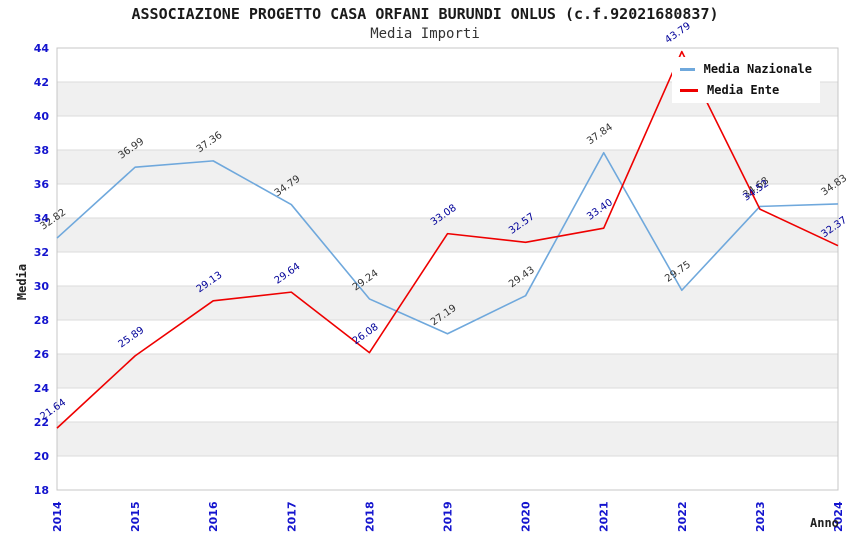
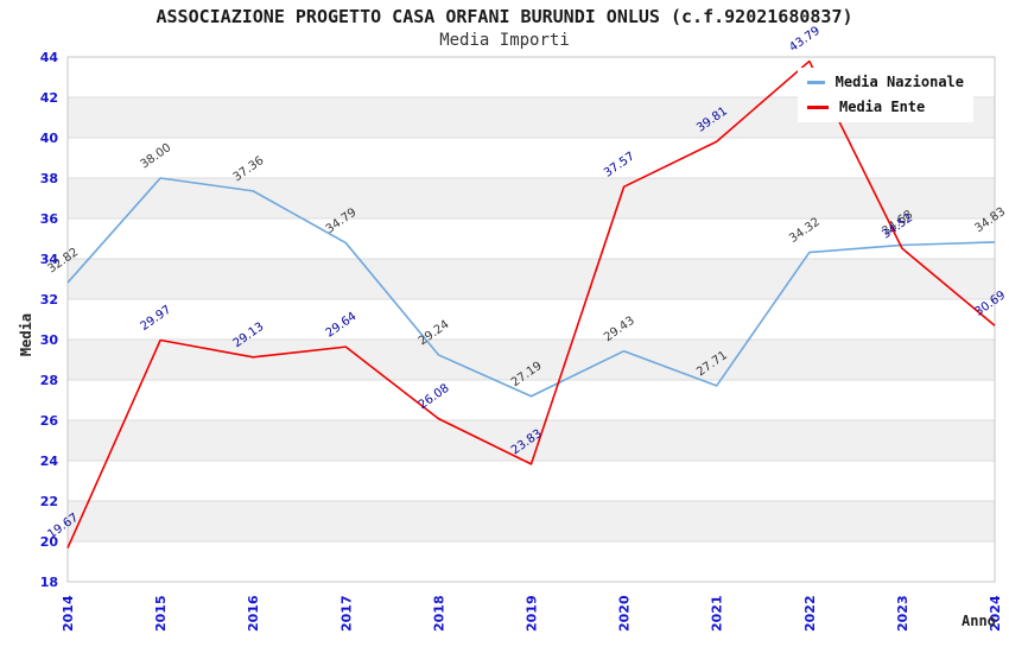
Media Ente/2014: 21.64 -> 19.67
Media Nazionale/2015: 36.99 -> 38.00
Media Ente/2015: 25.89 -> 29.97
Media Ente/2019: 33.08 -> 23.83
Media Ente/2020: 32.57 -> 37.57
Media Nazionale/2021: 37.84 -> 27.71
Media Ente/2021: 33.40 -> 39.81
Media Nazionale/2022: 29.75 -> 34.32
Media Ente/2024: 32.37 -> 30.69
